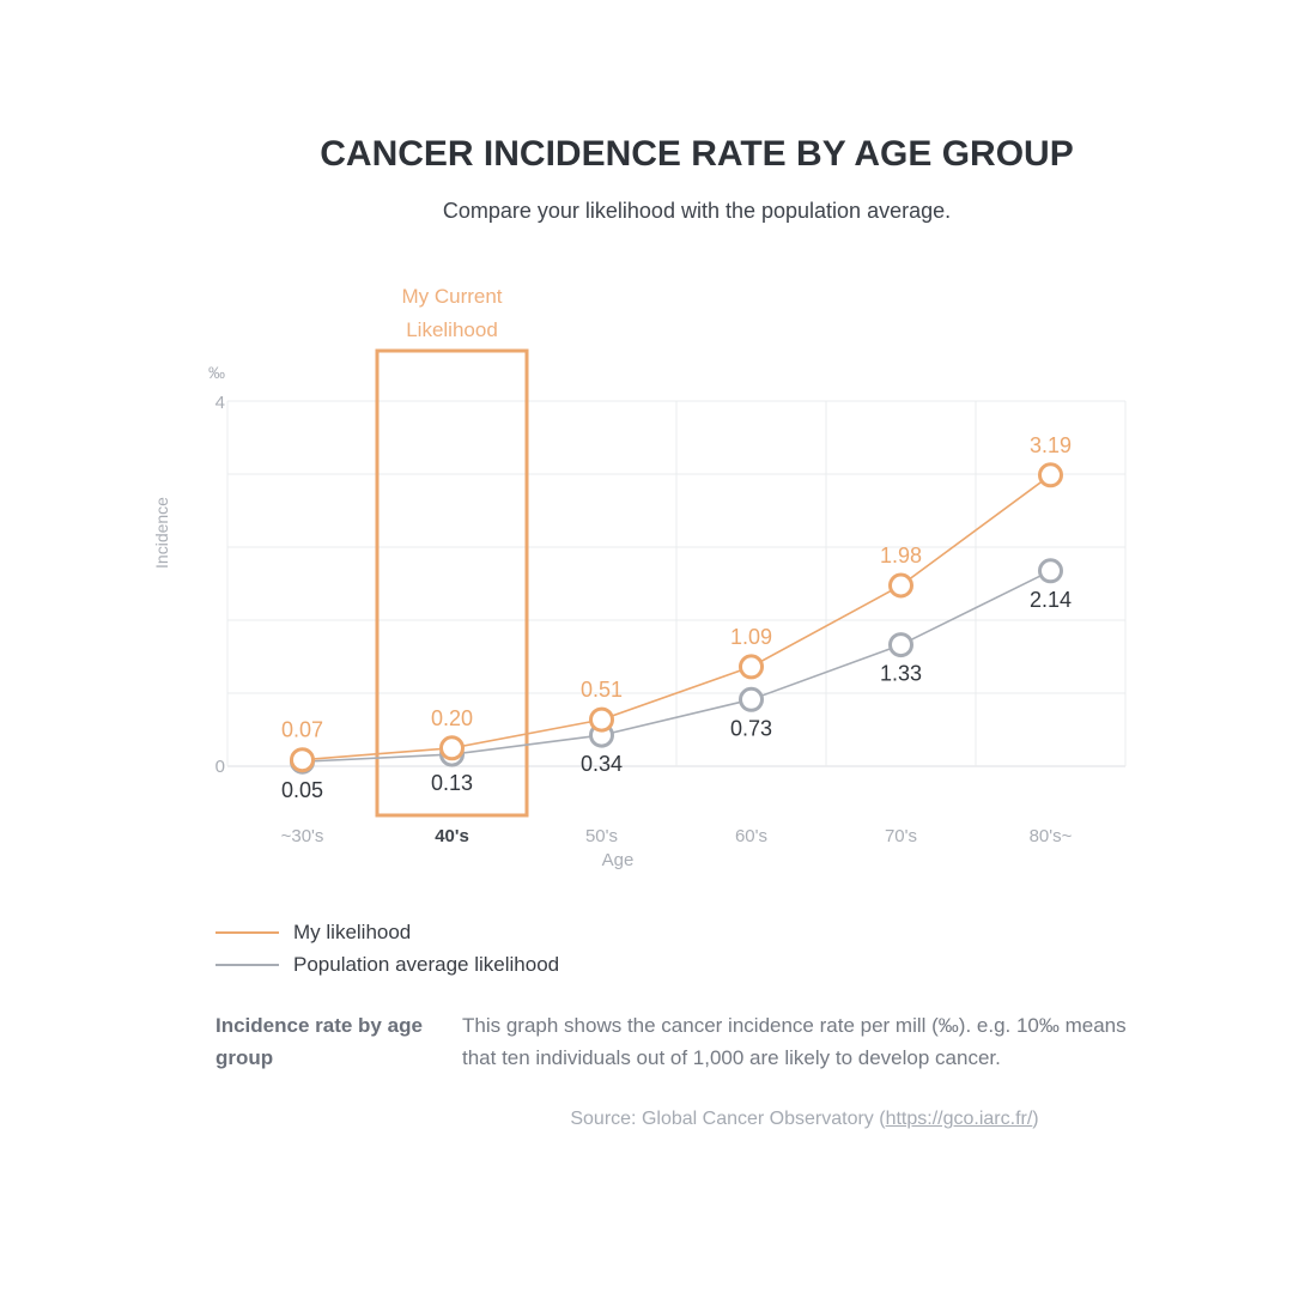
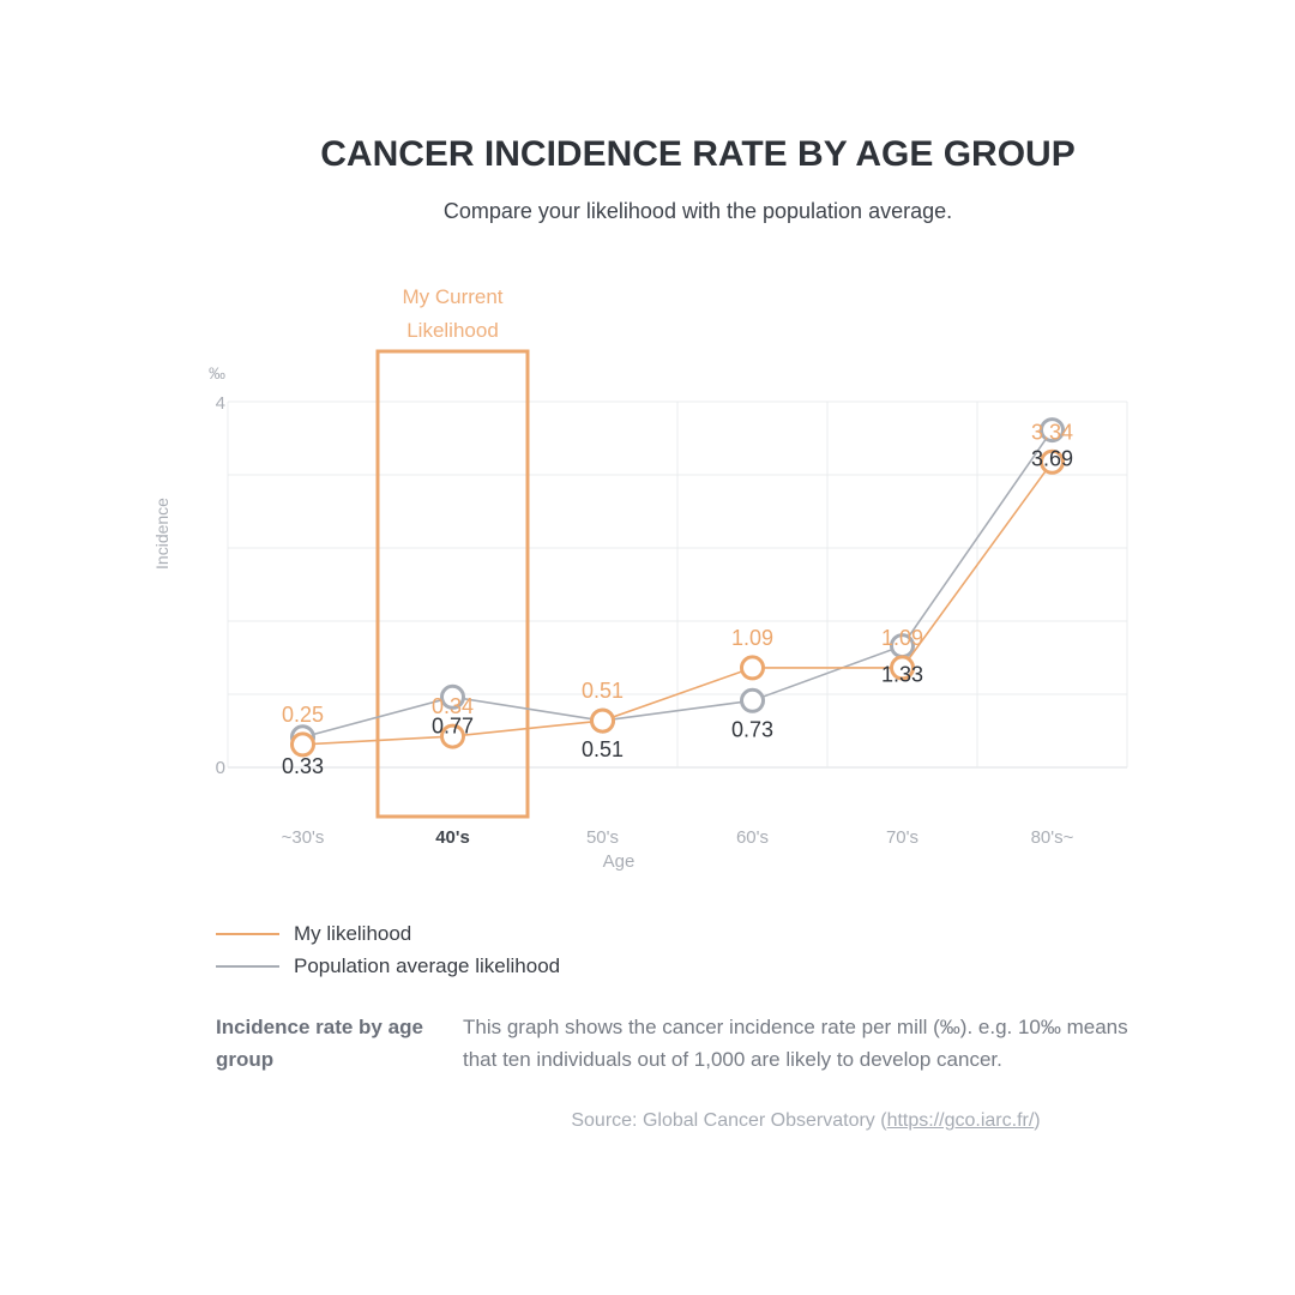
My likelihood/~30's: 0.07 -> 0.25
Population average likelihood/~30's: 0.05 -> 0.33
My likelihood/40's: 0.20 -> 0.34
Population average likelihood/40's: 0.13 -> 0.77
Population average likelihood/50's: 0.34 -> 0.51
My likelihood/70's: 1.98 -> 1.09
My likelihood/80's~: 3.19 -> 3.34
Population average likelihood/80's~: 2.14 -> 3.69
